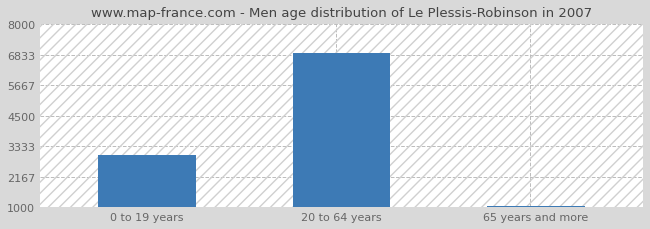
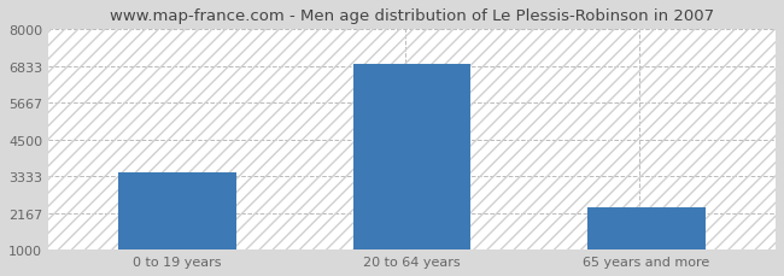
0 to 19 years: 2980 -> 3450
65 years and more: 1060 -> 2350
